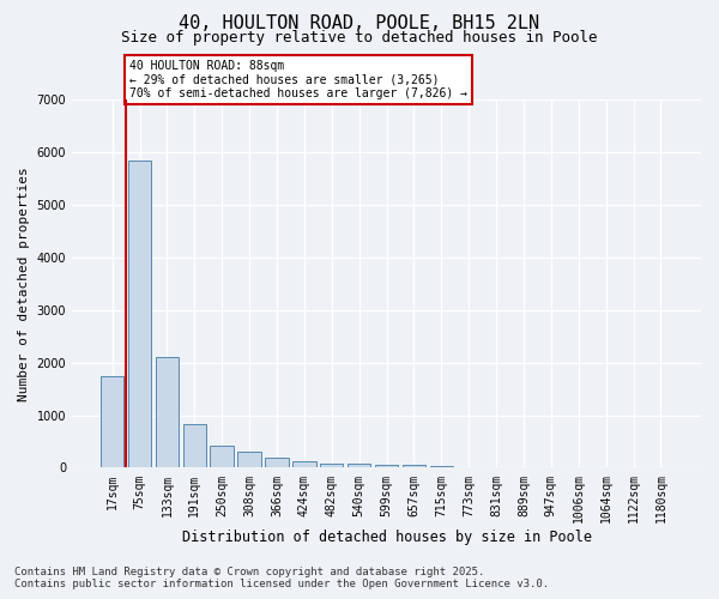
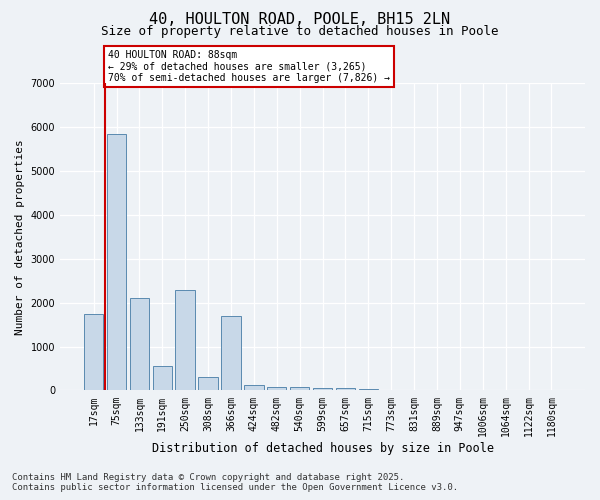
191sqm: 820 -> 550
250sqm: 420 -> 2300
366sqm: 200 -> 1700
